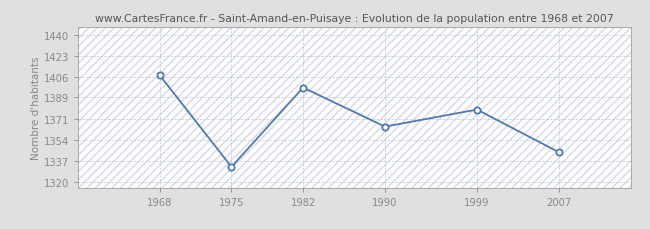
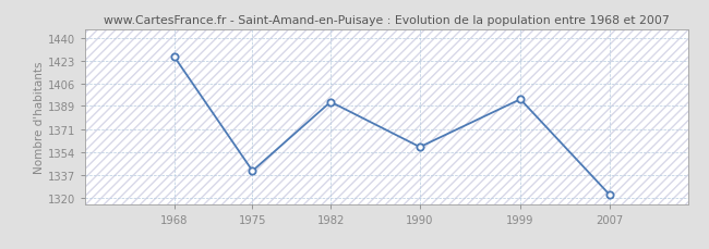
1968: 1407 -> 1426
1975: 1332 -> 1340
1982: 1397 -> 1392
1990: 1365 -> 1358
1999: 1379 -> 1394
2007: 1344 -> 1322
